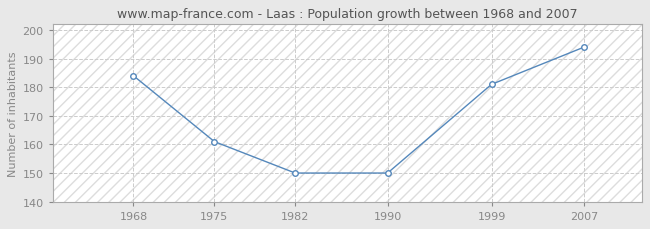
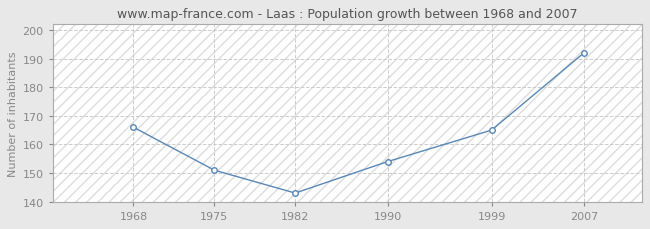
1968: 184 -> 166
1975: 161 -> 151
1982: 150 -> 143
1990: 150 -> 154
1999: 181 -> 165
2007: 194 -> 192
